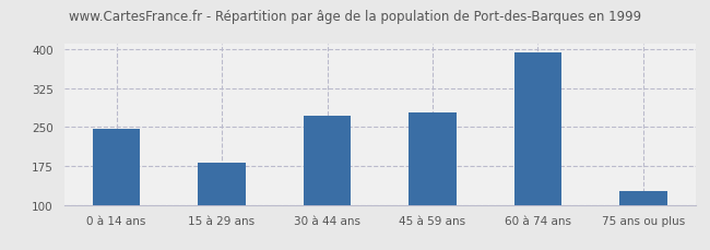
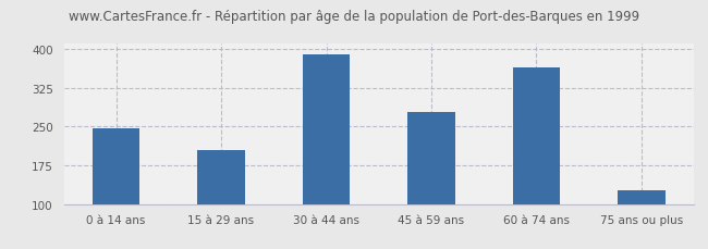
15 à 29 ans: 182 -> 205
30 à 44 ans: 272 -> 390
60 à 74 ans: 395 -> 365
